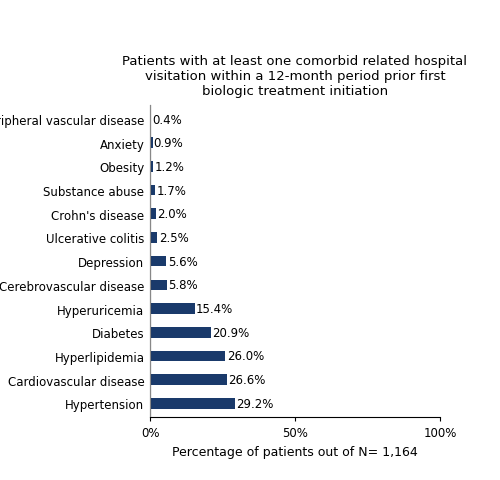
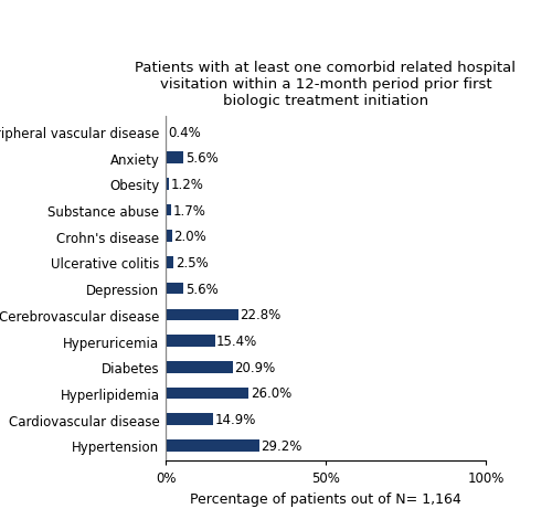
Anxiety: 0.9% -> 5.6%
Cerebrovascular disease: 5.8% -> 22.8%
Cardiovascular disease: 26.6% -> 14.9%
